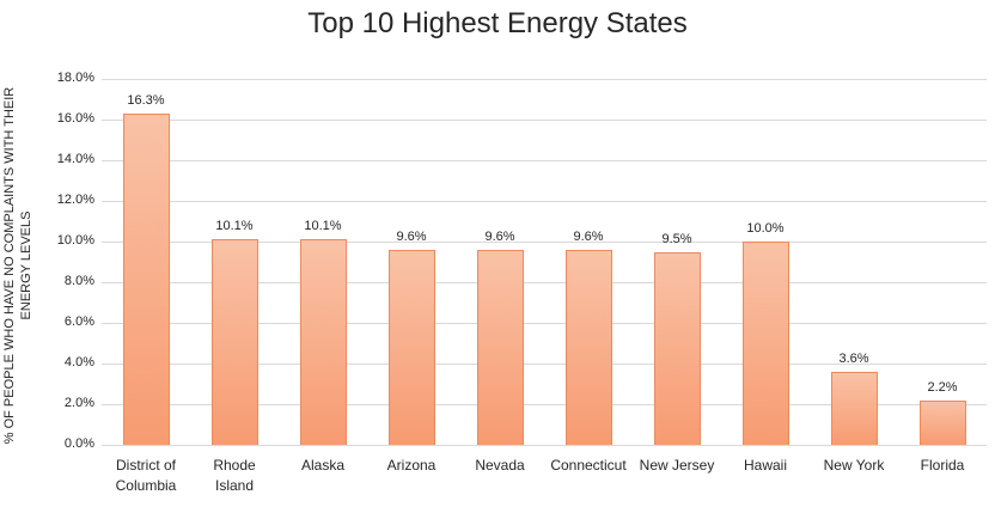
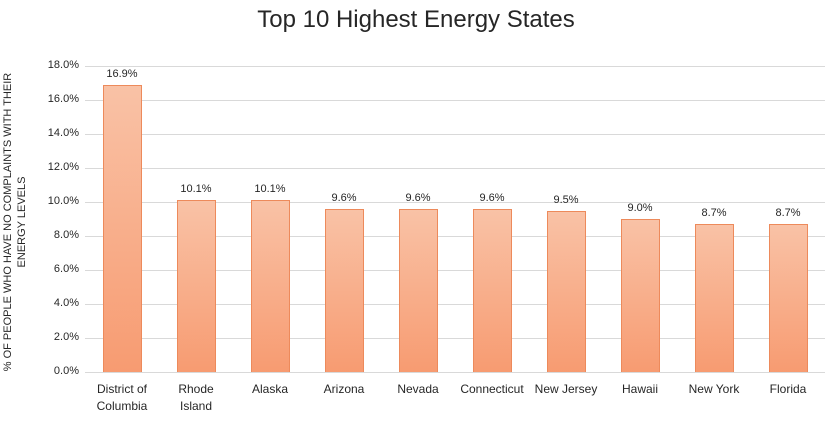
District of Columbia: 16.3% -> 16.9%
Hawaii: 10.0% -> 9.0%
New York: 3.6% -> 8.7%
Florida: 2.2% -> 8.7%
